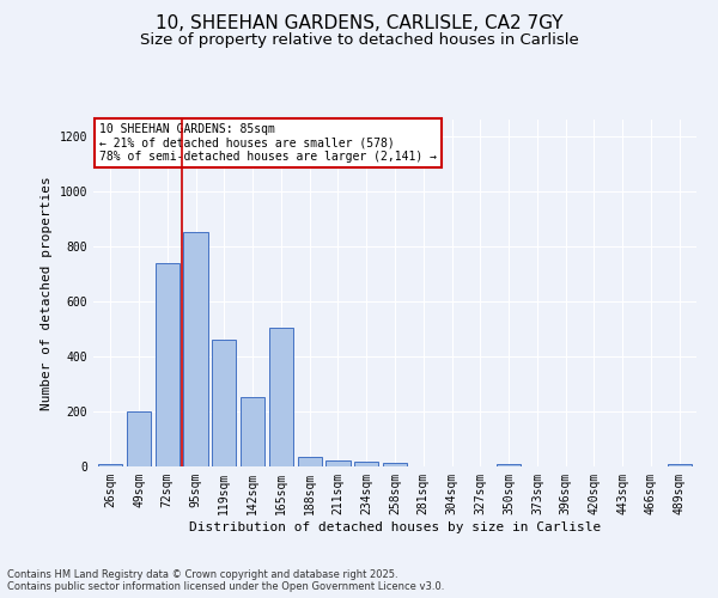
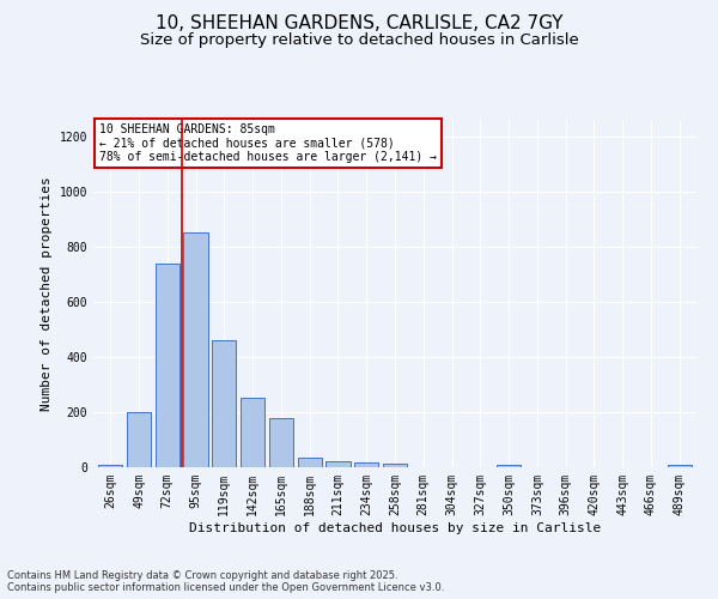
165sqm: 505 -> 180
